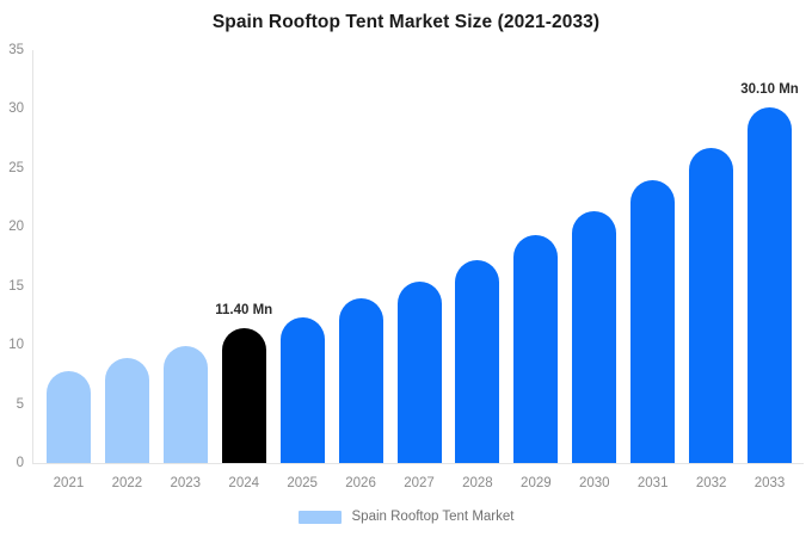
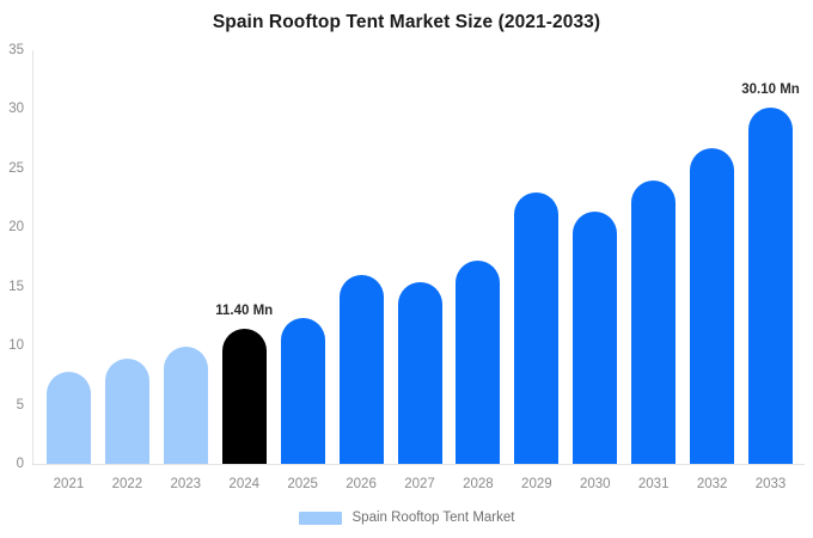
2026: 14 -> 16
2029: 19 -> 23
